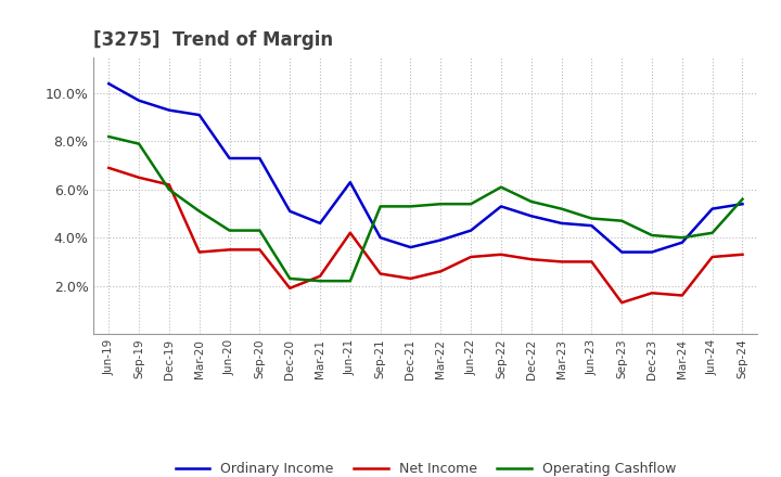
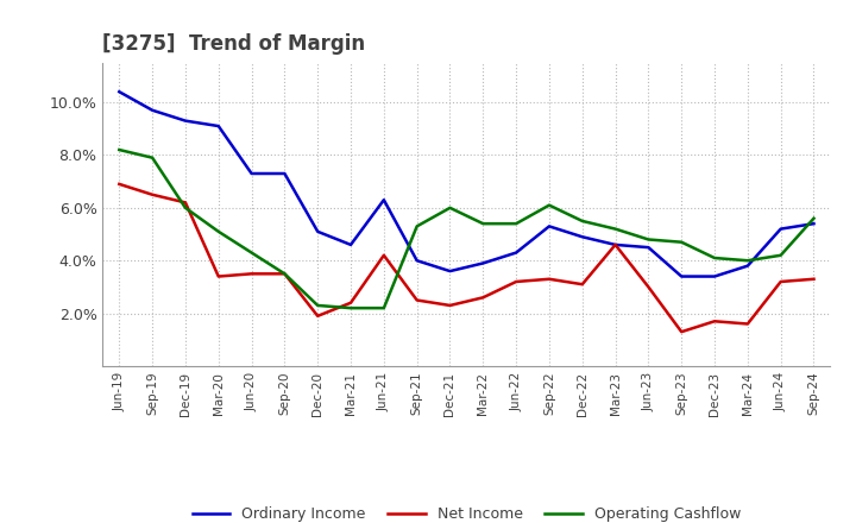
Operating Cashflow/Sep-20: 4.3% -> 3.5%
Operating Cashflow/Dec-21: 5.3% -> 6.0%
Net Income/Mar-23: 3.0% -> 4.6%
